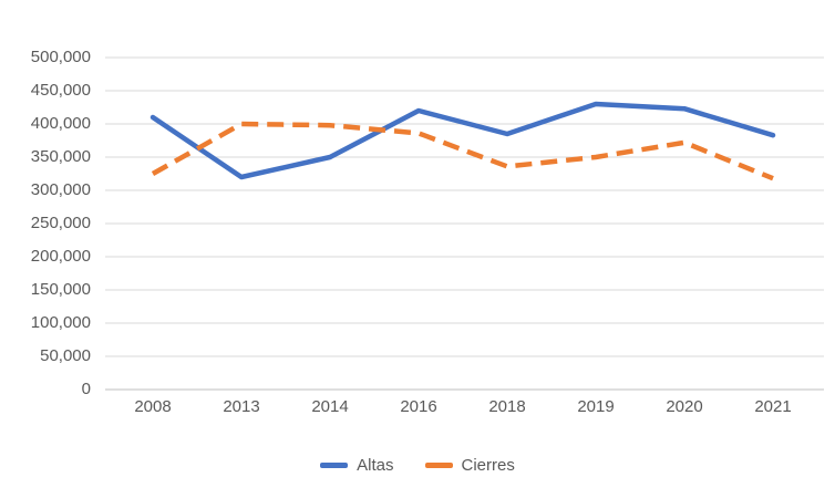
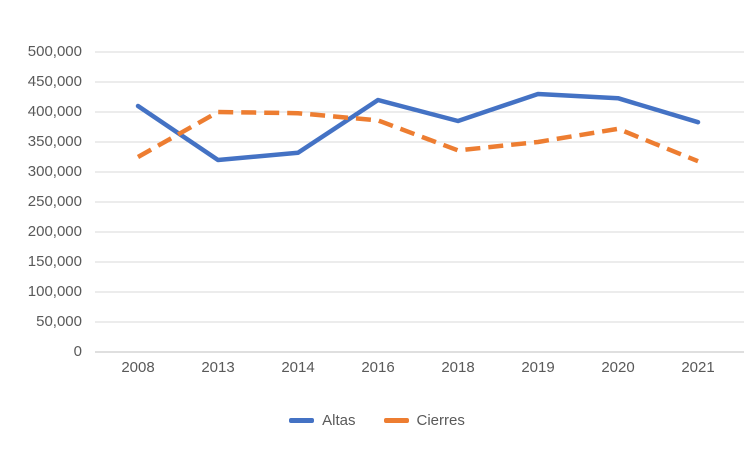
Altas/2014: 350000 -> 330000
